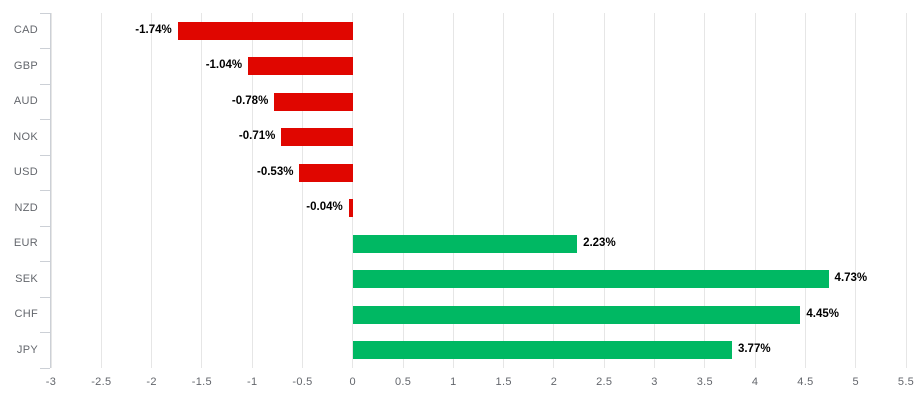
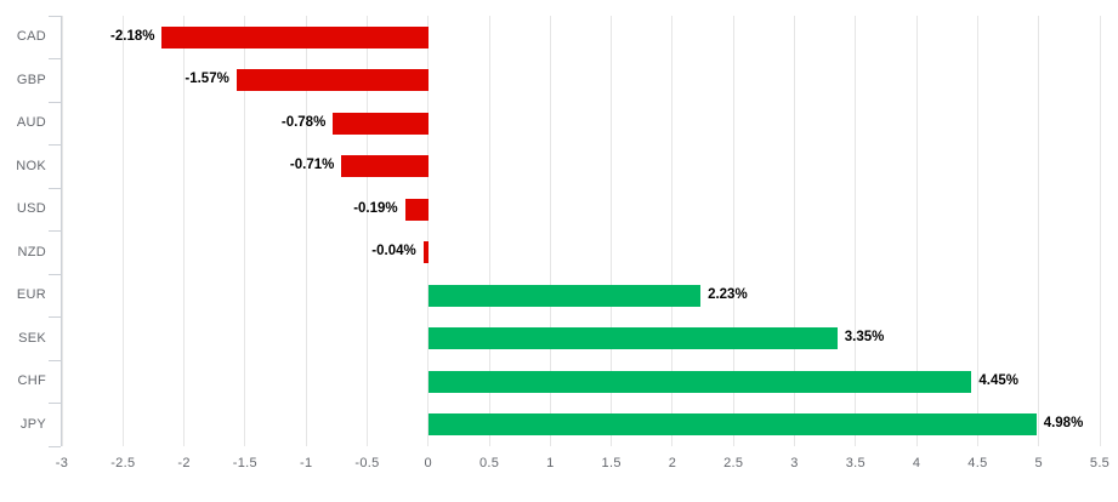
CAD: -1.74% -> -2.18%
GBP: -1.04% -> -1.57%
USD: -0.53% -> -0.19%
SEK: 4.73% -> 3.35%
JPY: 3.77% -> 4.98%
